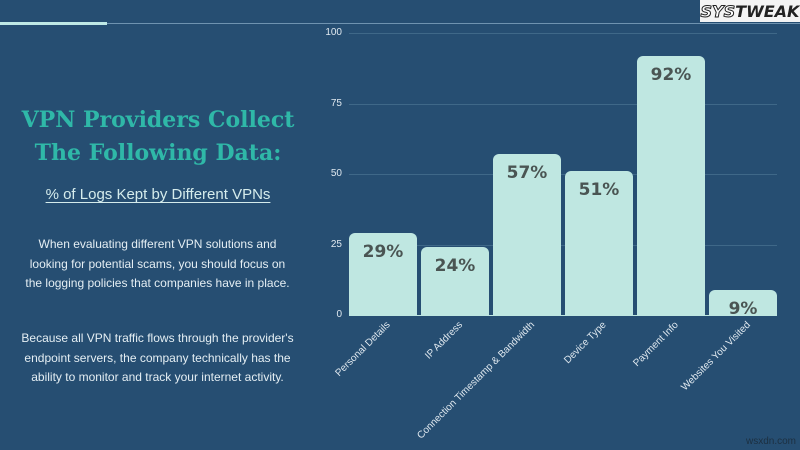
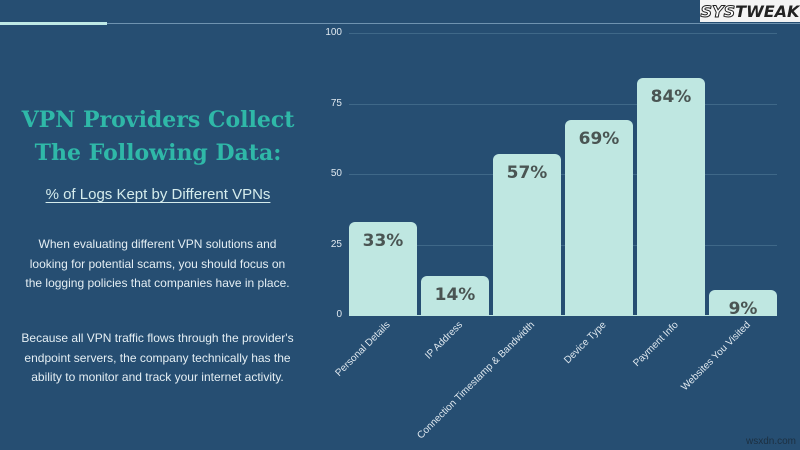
Personal Details: 29% -> 33%
IP Address: 24% -> 14%
Device Type: 51% -> 69%
Payment Info: 92% -> 84%
